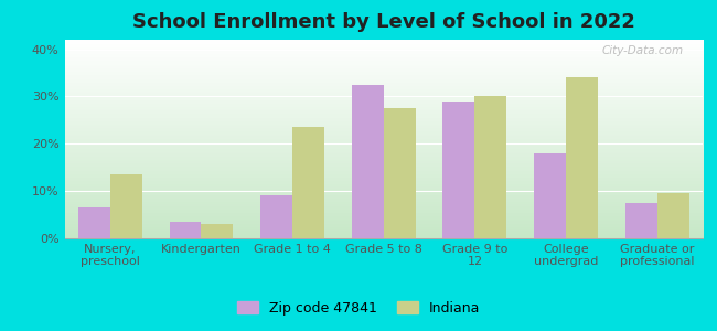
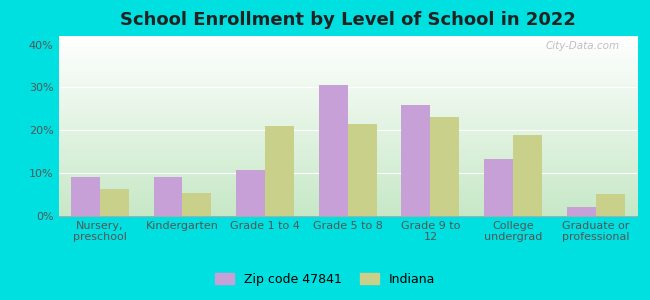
Zip code 47841/Nursery, preschool: 6.5% -> 9.0%
Indiana/Nursery, preschool: 13.5% -> 6.2%
Zip code 47841/Kindergarten: 3.5% -> 9.2%
Indiana/Kindergarten: 3.0% -> 5.3%
Zip code 47841/Grade 1 to 4: 9.0% -> 10.8%
Indiana/Grade 1 to 4: 23.5% -> 21.0%
Zip code 47841/Grade 5 to 8: 32.5% -> 30.5%
Indiana/Grade 5 to 8: 27.5% -> 21.5%
Zip code 47841/Grade 9 to 12: 29.0% -> 26.0%
Indiana/Grade 9 to 12: 30.0% -> 23.2%
Zip code 47841/College undergrad: 18.0% -> 13.2%
Indiana/College undergrad: 34.0% -> 19.0%
Zip code 47841/Graduate or professional: 7.5% -> 2.2%
Indiana/Graduate or professional: 9.5% -> 5.2%
